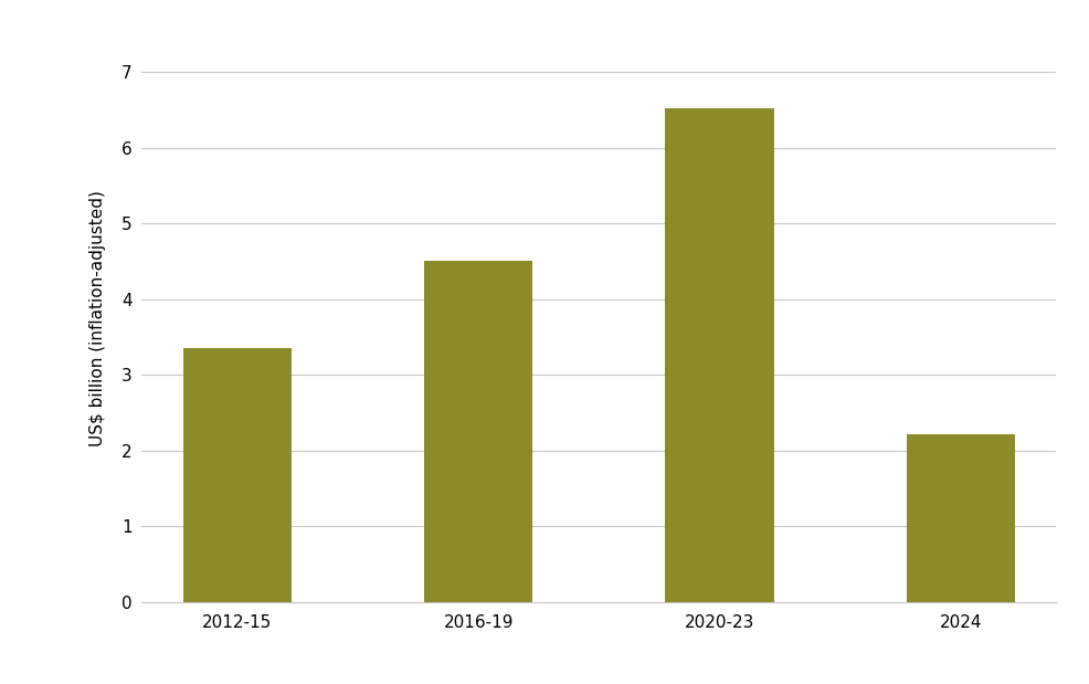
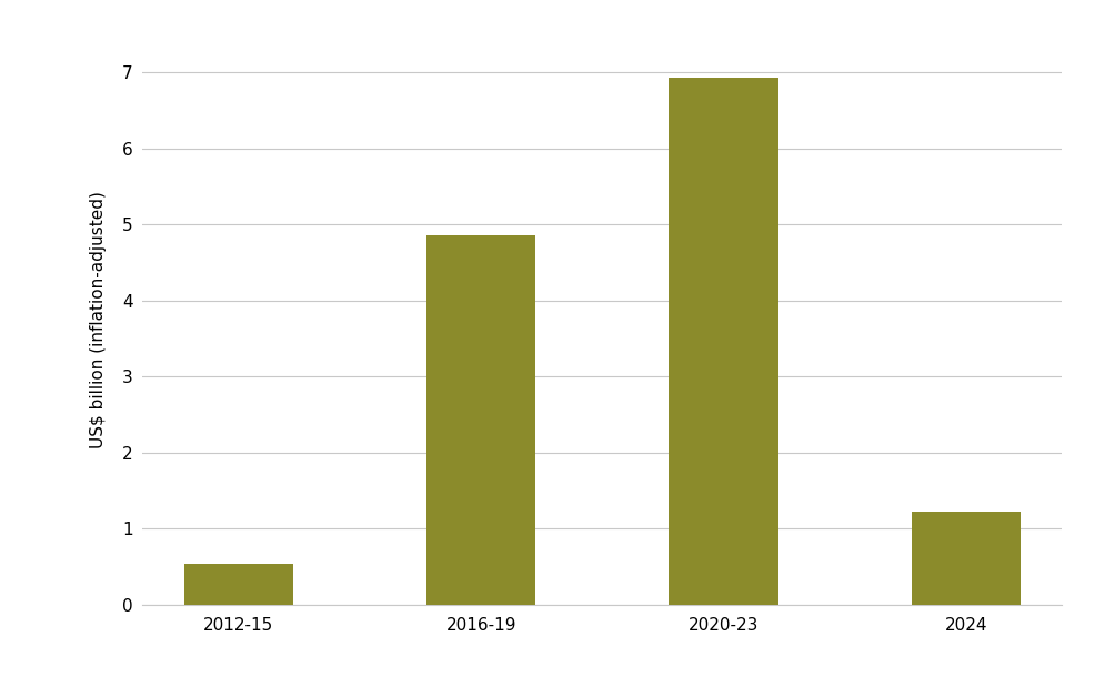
2012-15: 3.36 -> 0.53
2016-19: 4.50 -> 4.85
2020-23: 6.52 -> 6.93
2024: 2.22 -> 1.22
